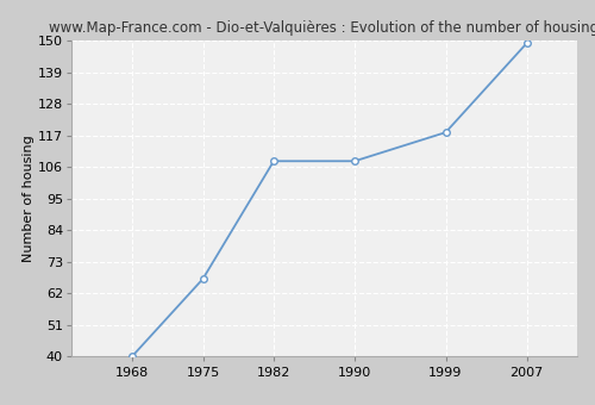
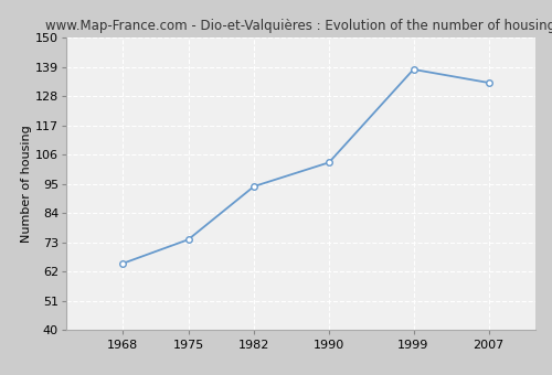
1968: 40 -> 65
1975: 67 -> 74
1982: 108 -> 94
1990: 108 -> 103
1999: 118 -> 138
2007: 149 -> 133
